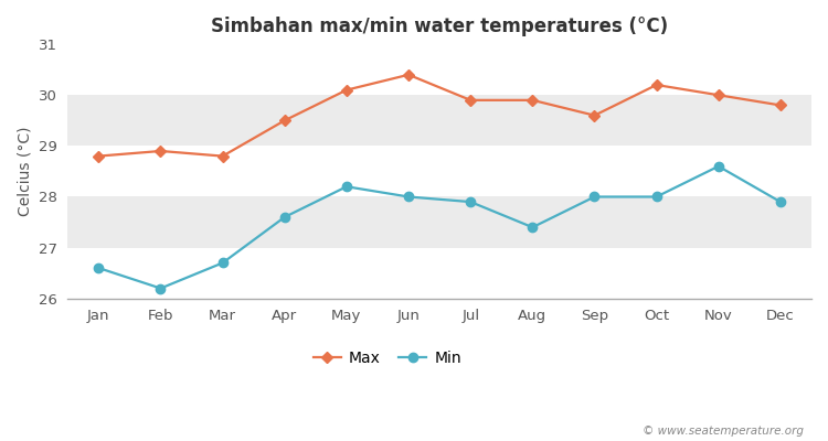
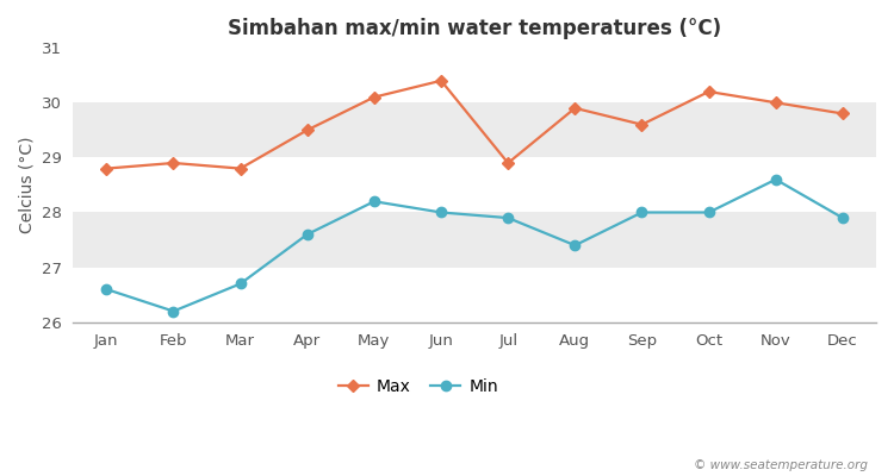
Max/Jul: 29.9 -> 28.9
